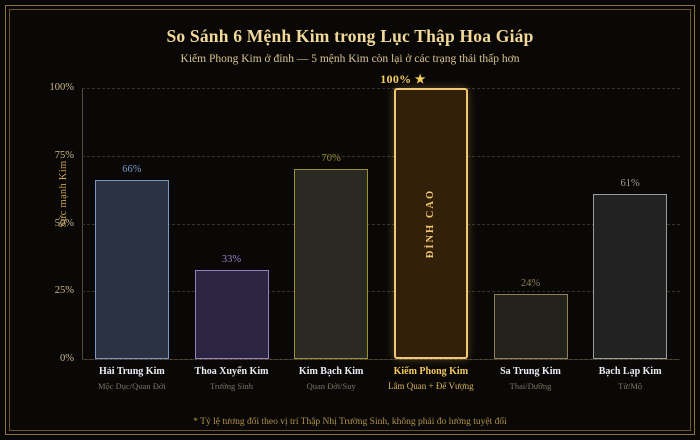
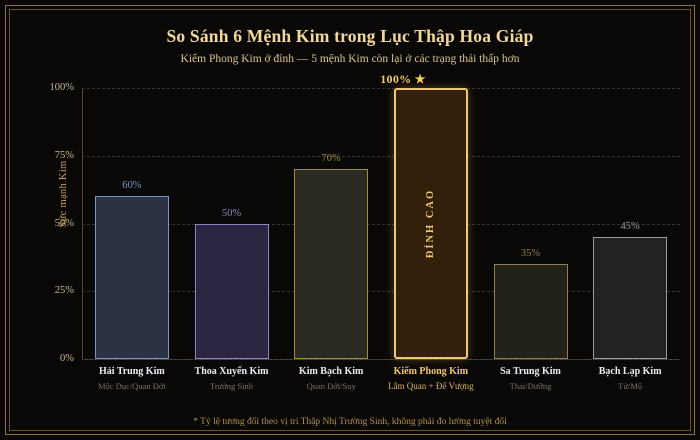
Hải Trung Kim: 66% -> 60%
Thoa Xuyến Kim: 33% -> 50%
Sa Trung Kim: 24% -> 35%
Bạch Lạp Kim: 61% -> 45%
